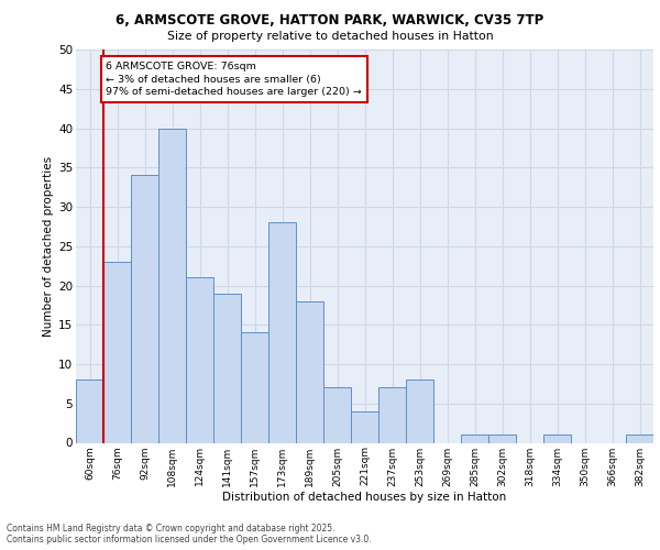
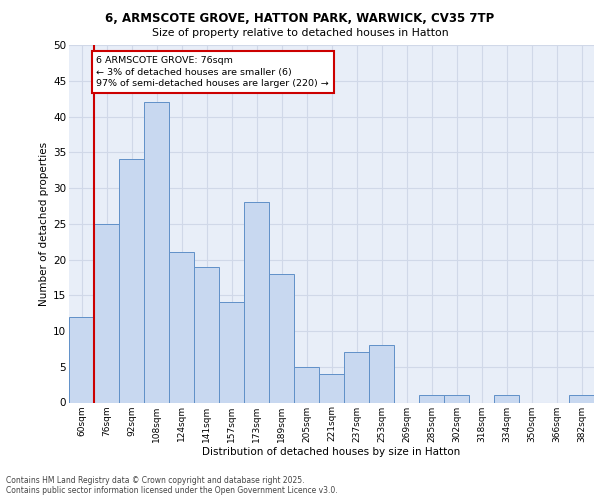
60sqm: 8 -> 12
76sqm: 23 -> 25
108sqm: 40 -> 42
205sqm: 7 -> 5
